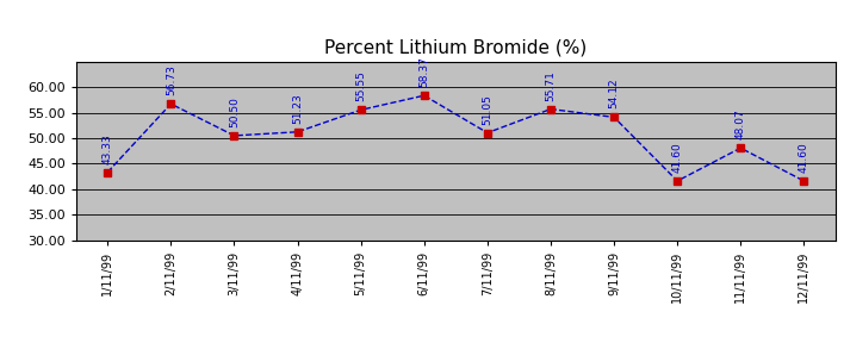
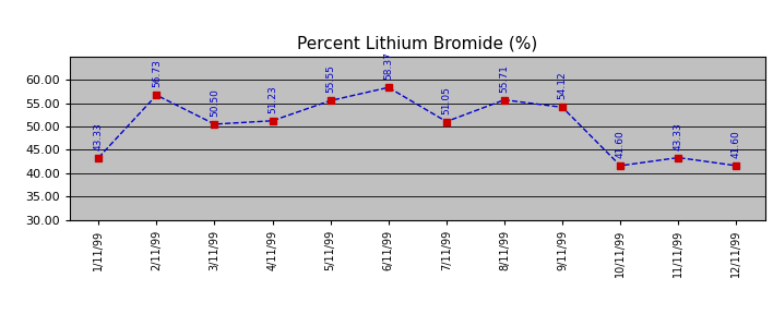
11/11/99: 48.07 -> 43.33
